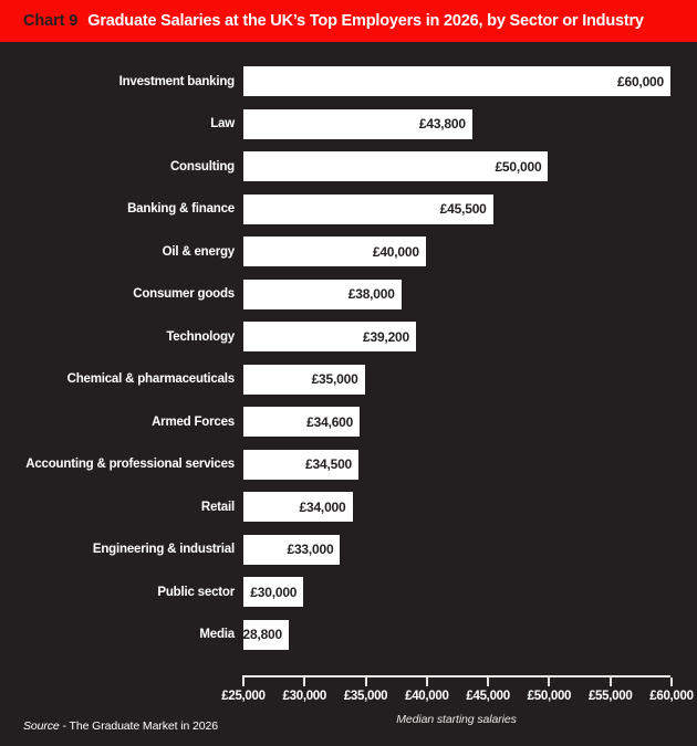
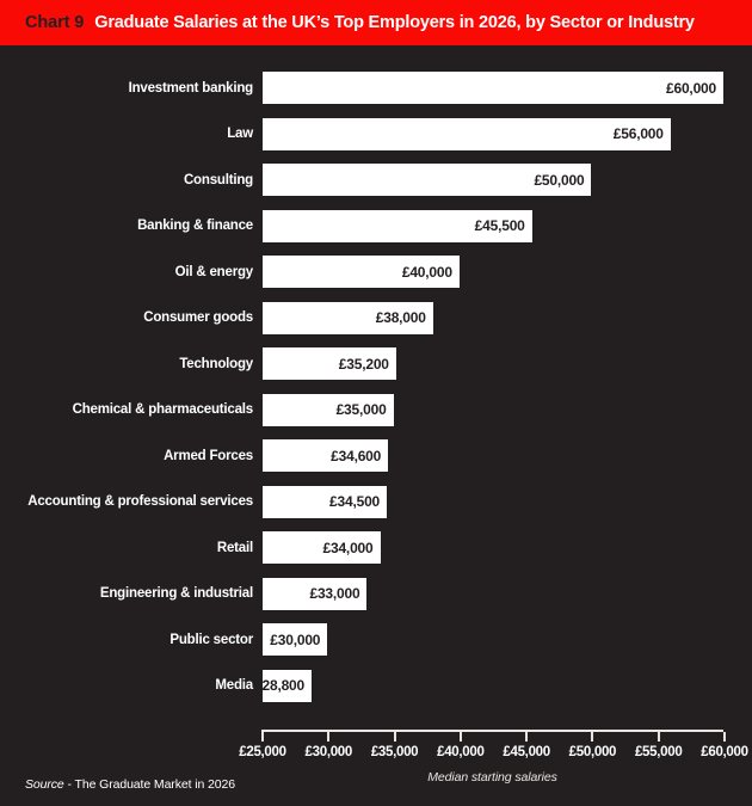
Law: £43,800 -> £56,000
Technology: £39,200 -> £35,200
